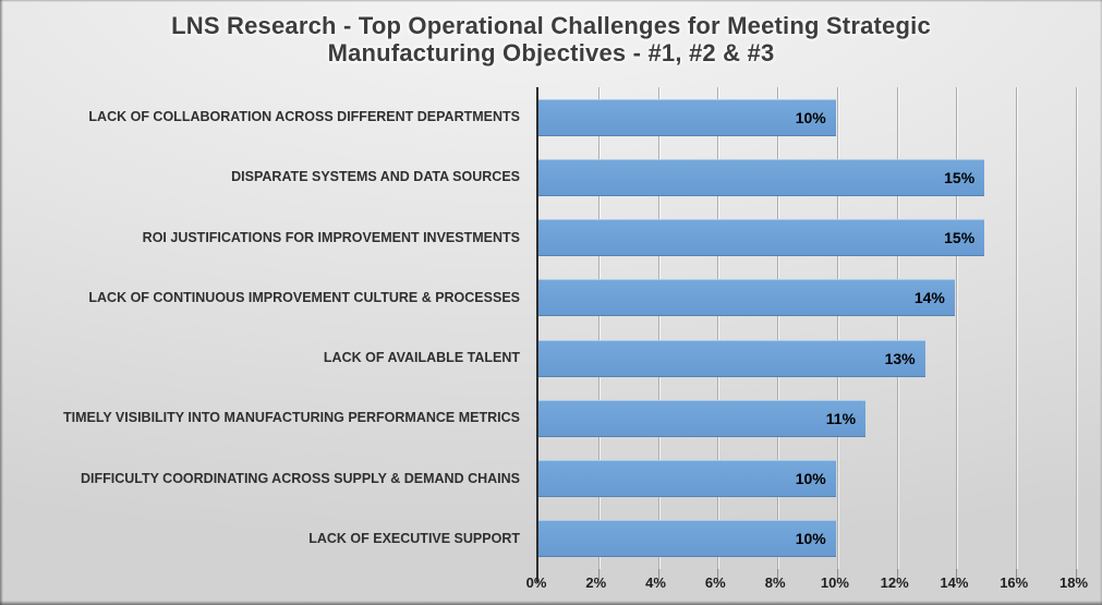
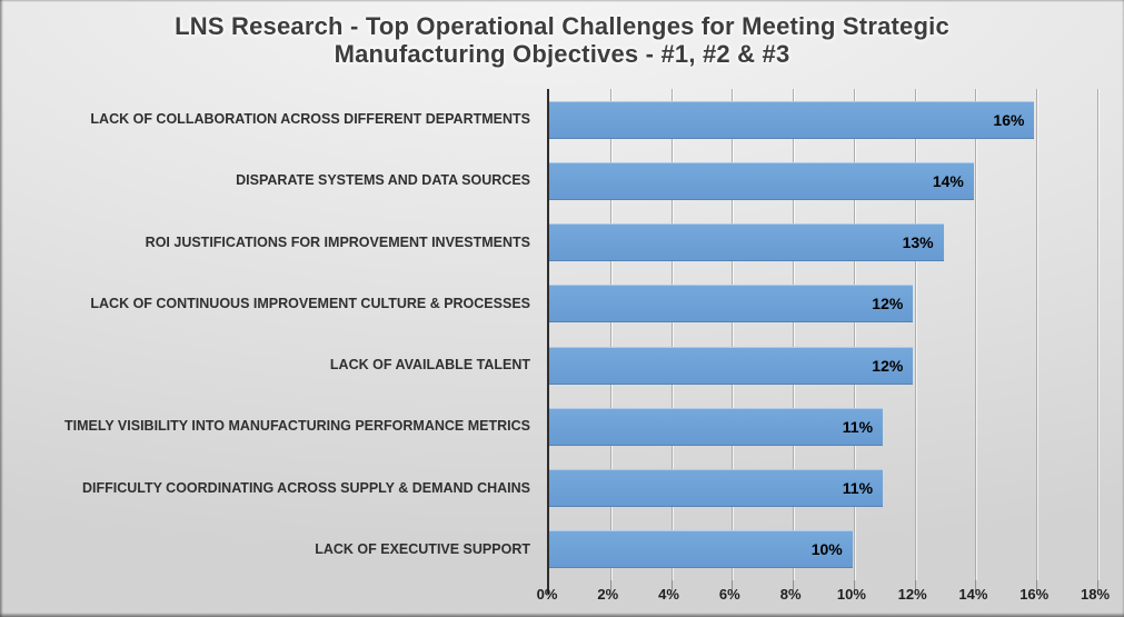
LACK OF COLLABORATION ACROSS DIFFERENT DEPARTMENTS: 10% -> 16%
DISPARATE SYSTEMS AND DATA SOURCES: 15% -> 14%
ROI JUSTIFICATIONS FOR IMPROVEMENT INVESTMENTS: 15% -> 13%
LACK OF CONTINUOUS IMPROVEMENT CULTURE & PROCESSES: 14% -> 12%
LACK OF AVAILABLE TALENT: 13% -> 12%
DIFFICULTY COORDINATING ACROSS SUPPLY & DEMAND CHAINS: 10% -> 11%
